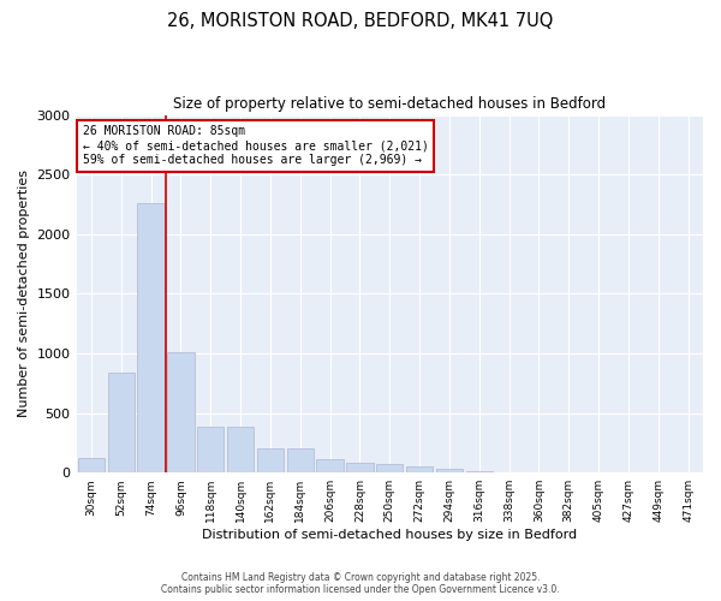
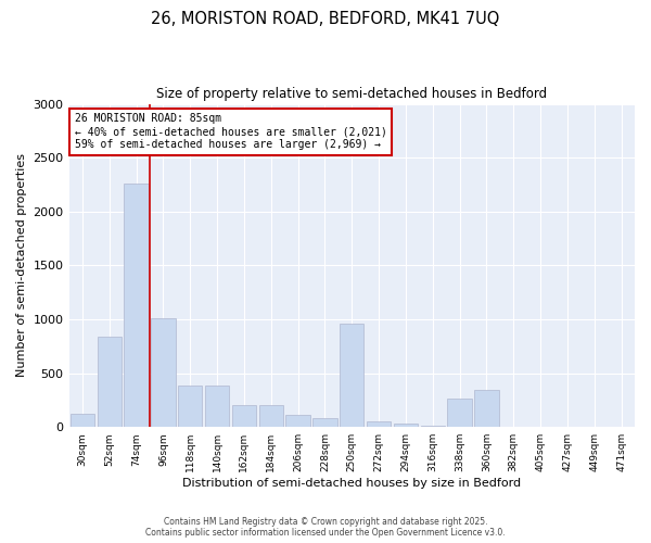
250sqm: 70 -> 960
338sqm: 0 -> 260
360sqm: 0 -> 340
